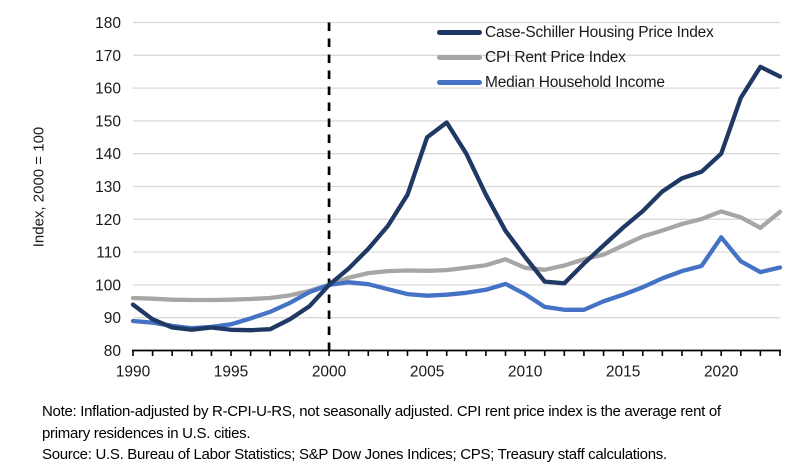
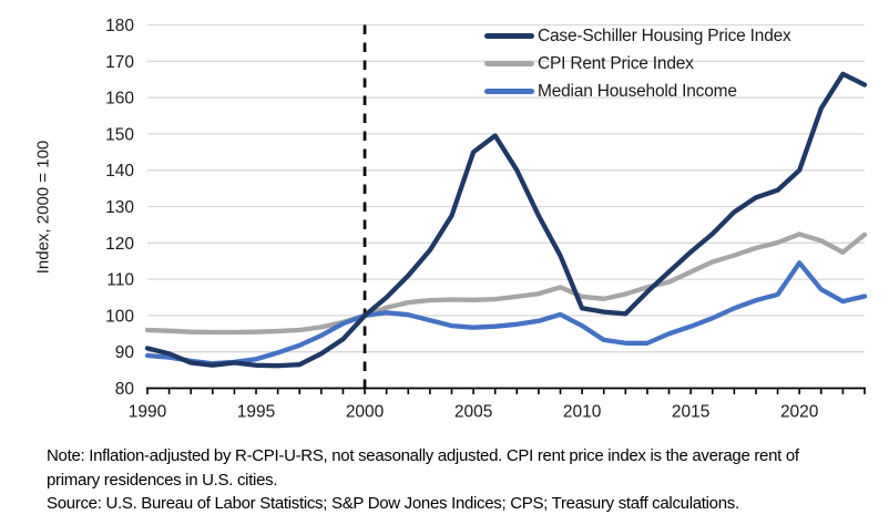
Case-Schiller Housing Price Index/1990: 94 -> 91
Case-Schiller Housing Price Index/2010: 108 -> 102
